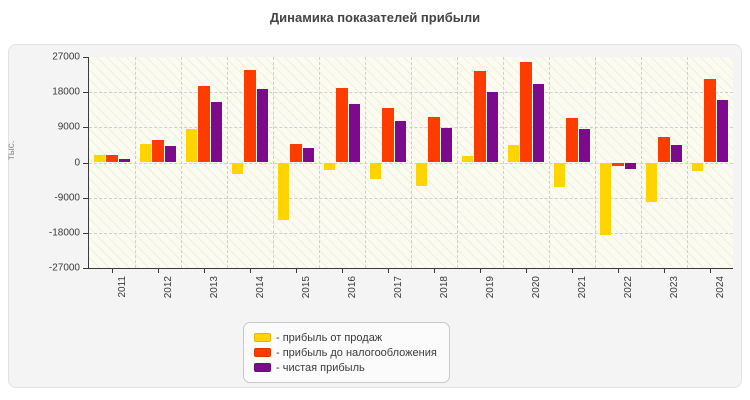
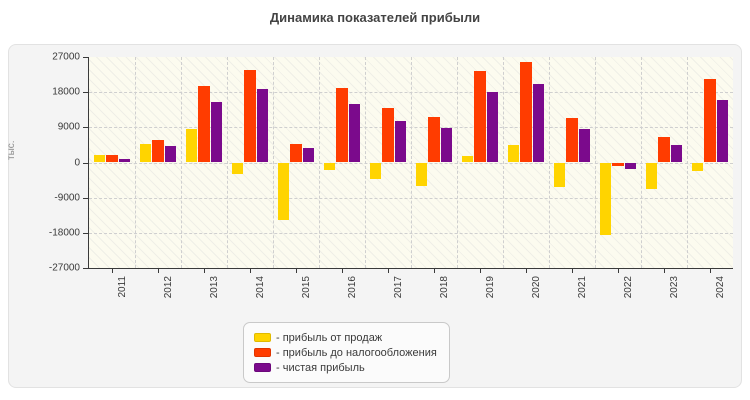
- прибыль от продаж/2023: -10000 -> -7000
